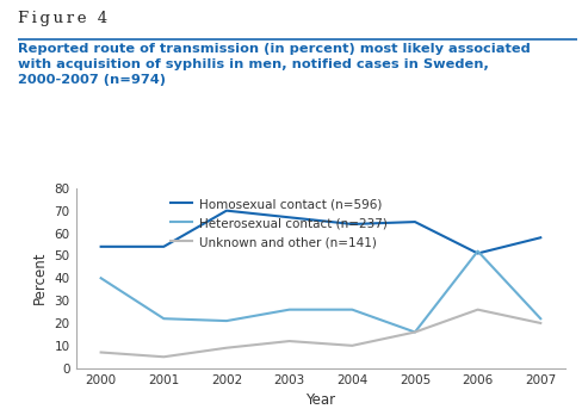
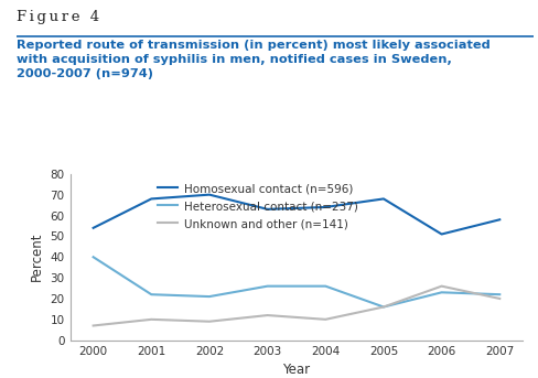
Homosexual contact (n=596)/2001: 54 -> 68
Unknown and other (n=141)/2001: 5 -> 10
Homosexual contact (n=596)/2003: 67 -> 63
Homosexual contact (n=596)/2005: 65 -> 68
Heterosexual contact (n=237)/2006: 52 -> 23
